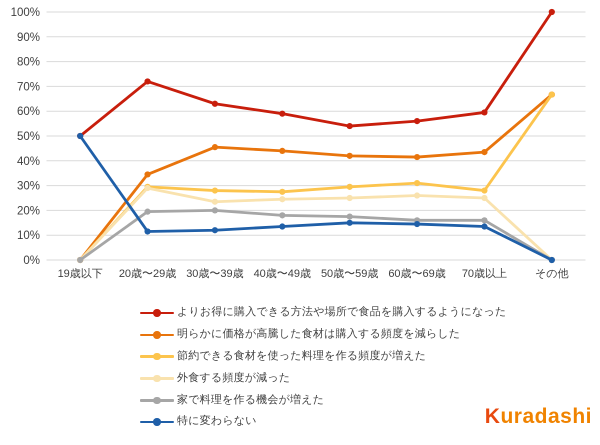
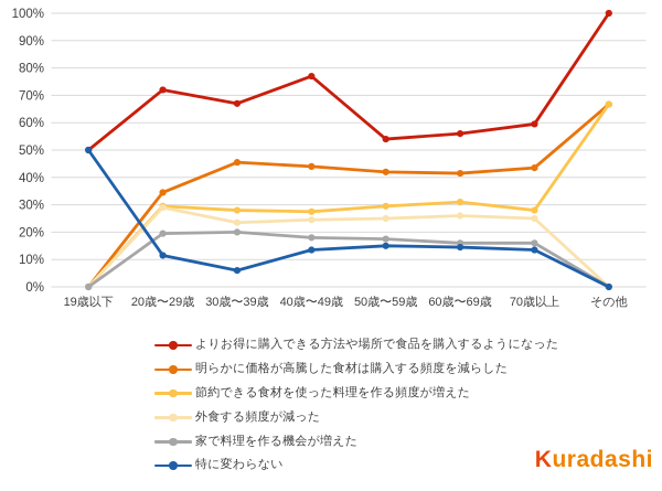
よりお得に購入できる方法や場所で食品を購入するようになった/30歳〜39歳: 63% -> 67%
特に変わらない/30歳〜39歳: 12% -> 6%
よりお得に購入できる方法や場所で食品を購入するようになった/40歳〜49歳: 59% -> 77%
